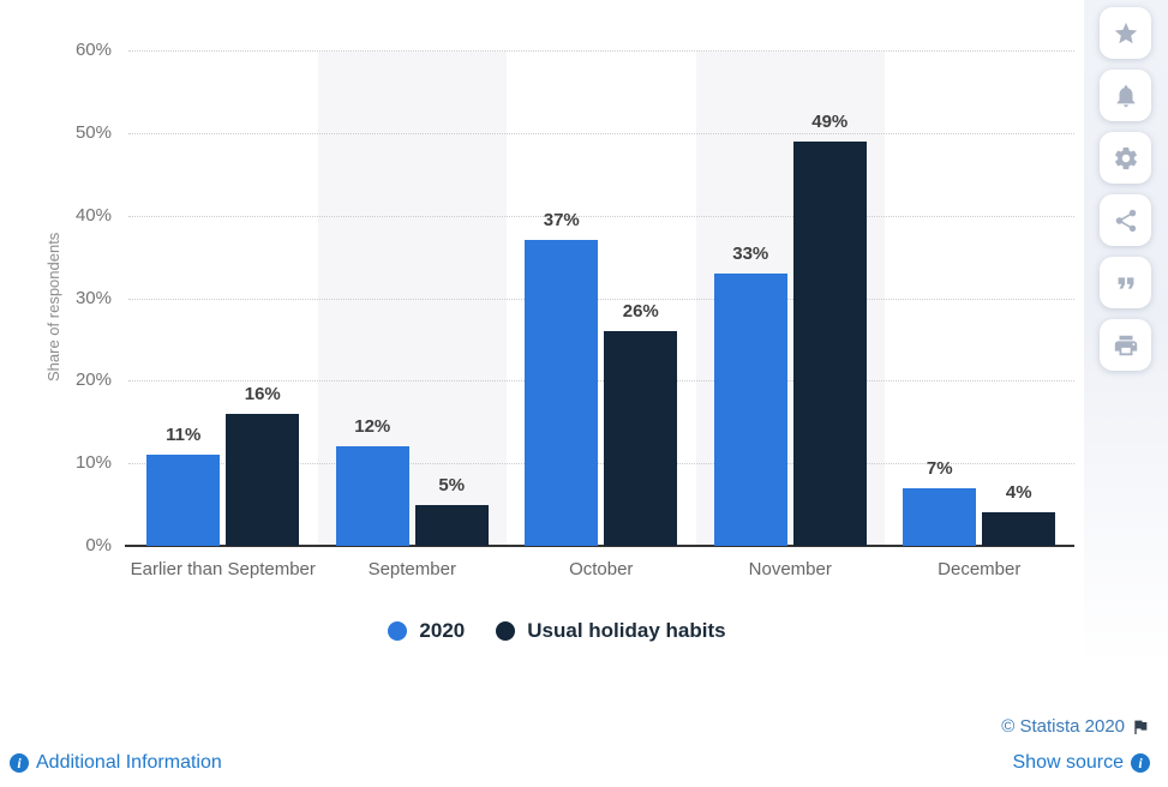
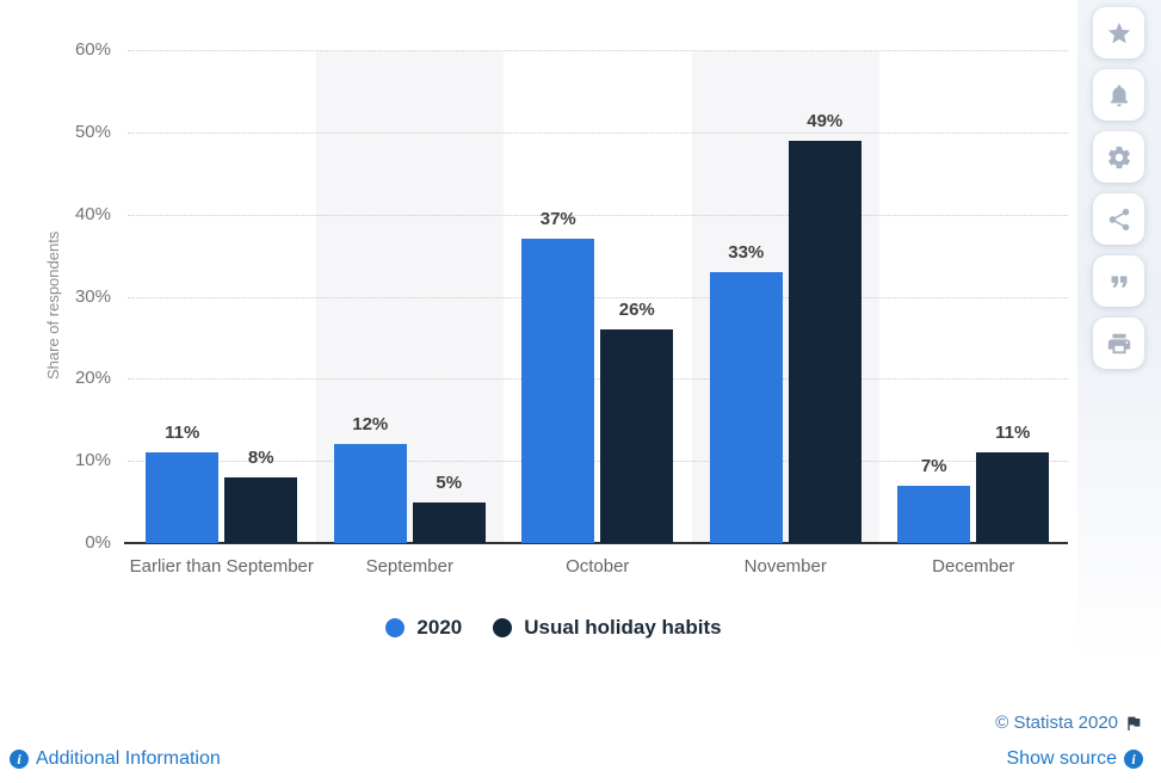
Usual holiday habits/Earlier than September: 16% -> 8%
Usual holiday habits/December: 4% -> 11%
